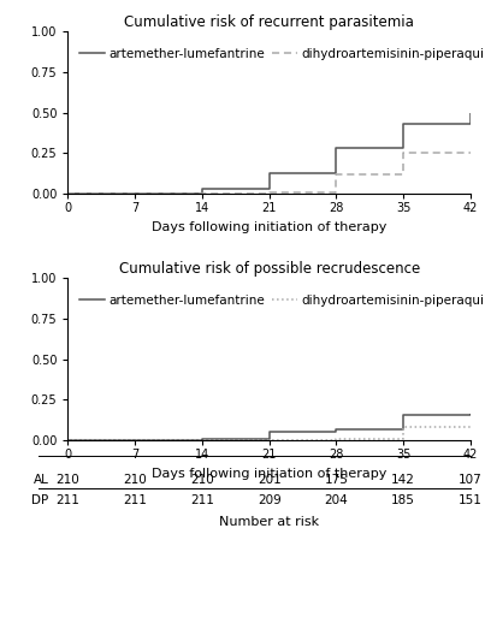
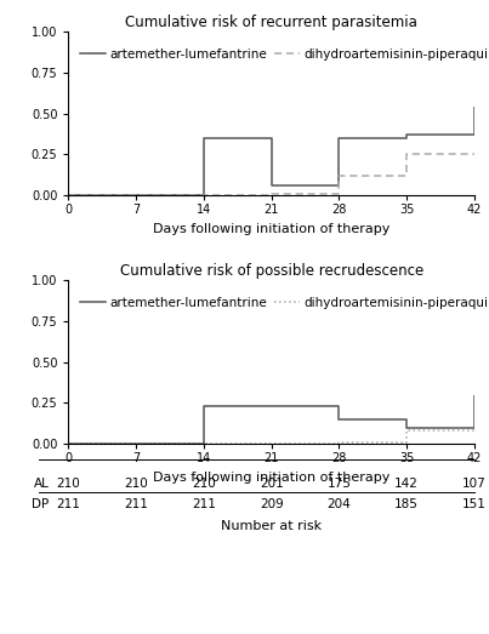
Cumulative risk of recurrent parasitemia/artemether-lumefantrine/14: 0.03 -> 0.35
Cumulative risk of recurrent parasitemia/artemether-lumefantrine/21: 0.13 -> 0.06
Cumulative risk of recurrent parasitemia/artemether-lumefantrine/28: 0.28 -> 0.35
Cumulative risk of recurrent parasitemia/artemether-lumefantrine/35: 0.43 -> 0.37
Cumulative risk of recurrent parasitemia/artemether-lumefantrine/42: 0.50 -> 0.54
Cumulative risk of possible recrudescence/artemether-lumefantrine/14: 0.01 -> 0.23
Cumulative risk of possible recrudescence/artemether-lumefantrine/21: 0.05 -> 0.23
Cumulative risk of possible recrudescence/artemether-lumefantrine/28: 0.07 -> 0.15
Cumulative risk of possible recrudescence/artemether-lumefantrine/35: 0.15 -> 0.10
Cumulative risk of possible recrudescence/artemether-lumefantrine/42: 0.17 -> 0.30
